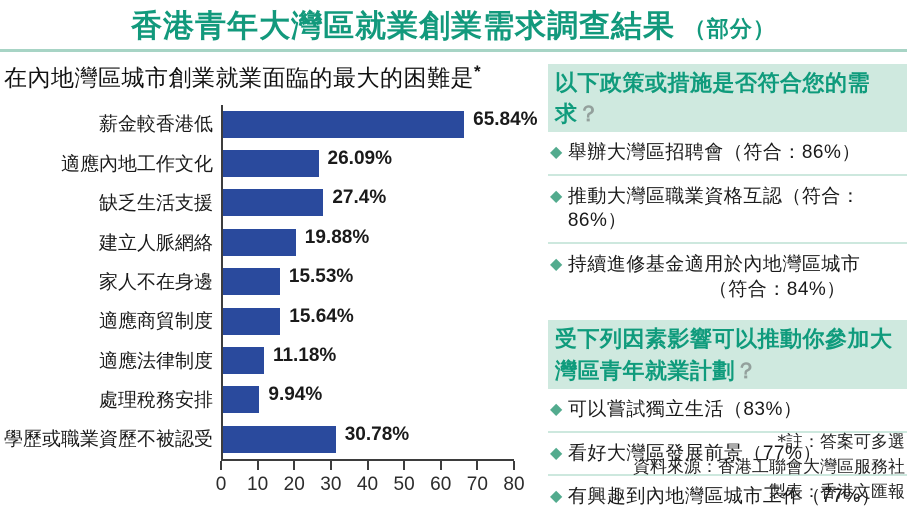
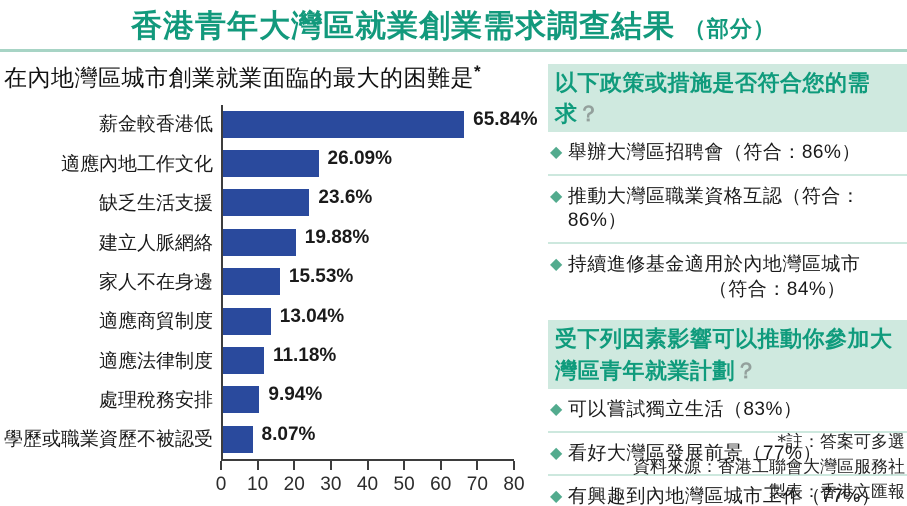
缺乏生活支援: 27.4% -> 23.6%
適應商貿制度: 15.64% -> 13.04%
學歷或職業資歷不被認受: 30.78% -> 8.07%
